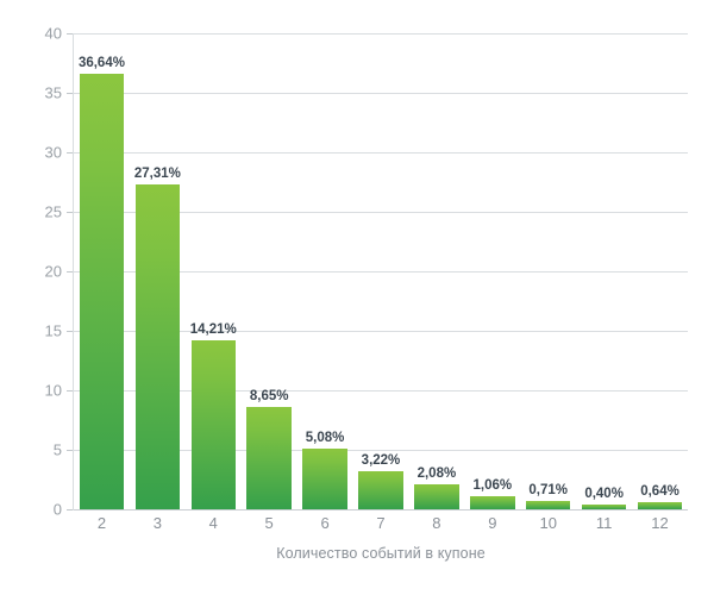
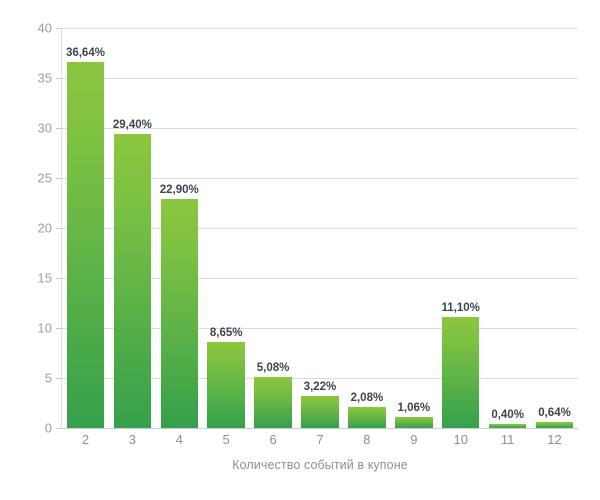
3: 27,31% -> 29,40%
4: 14,21% -> 22,90%
10: 0,71% -> 11,10%
